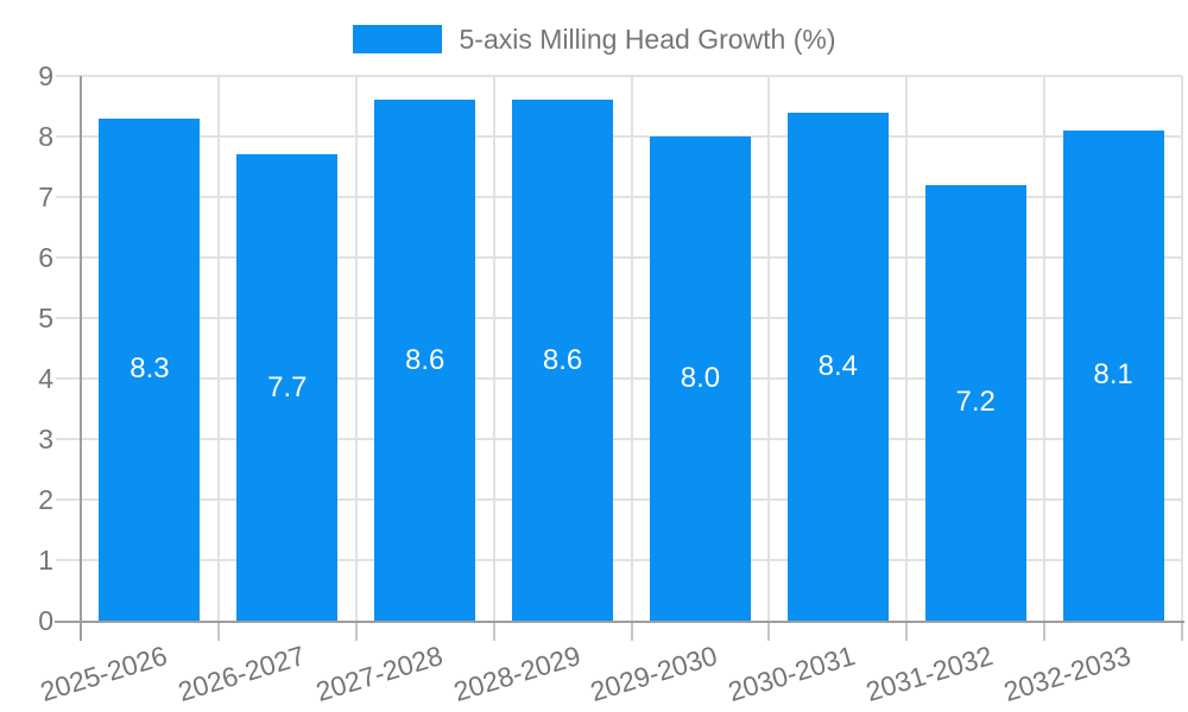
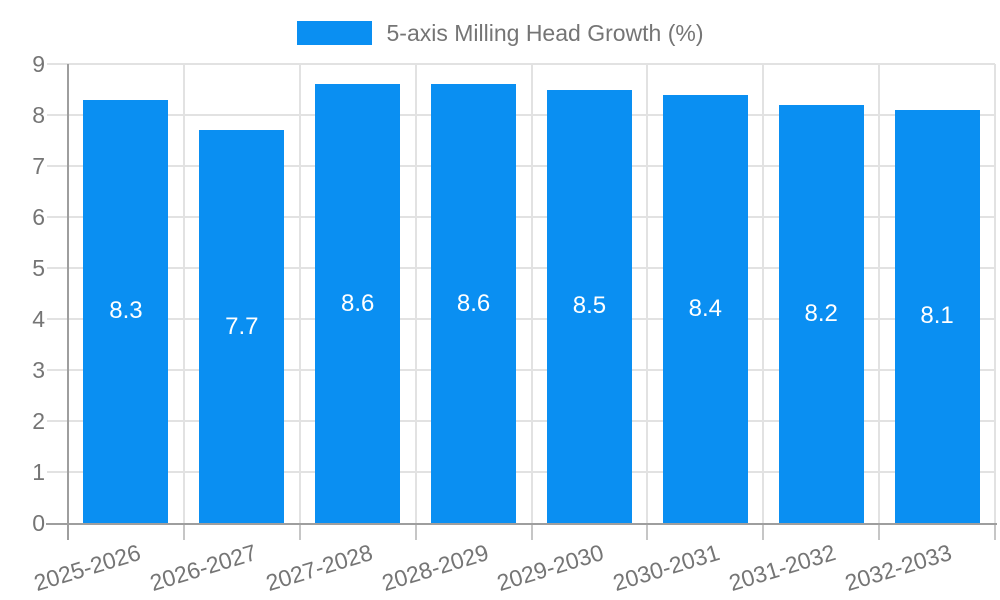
2029-2030: 8.0 -> 8.5
2031-2032: 7.2 -> 8.2
